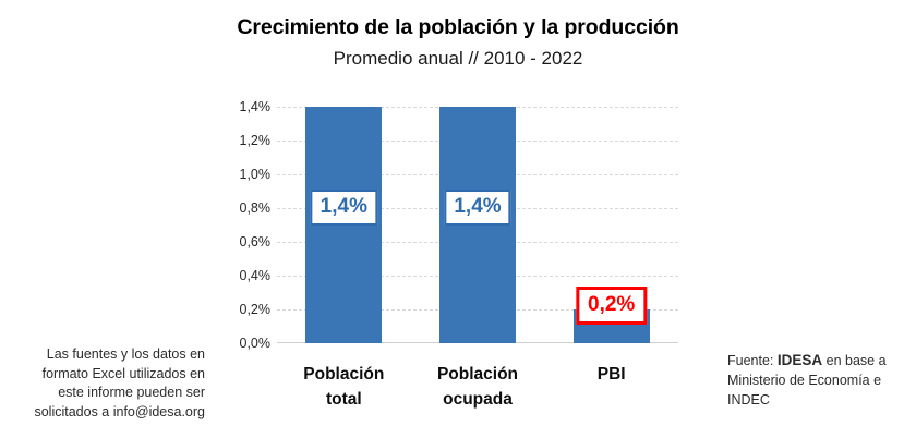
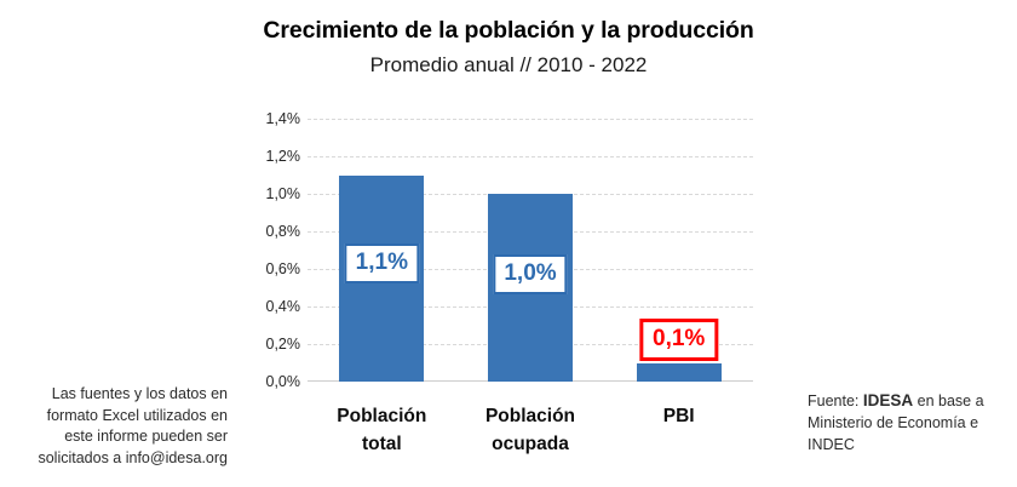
Población total: 1,4% -> 1,1%
Población ocupada: 1,4% -> 1,0%
PBI: 0,2% -> 0,1%
